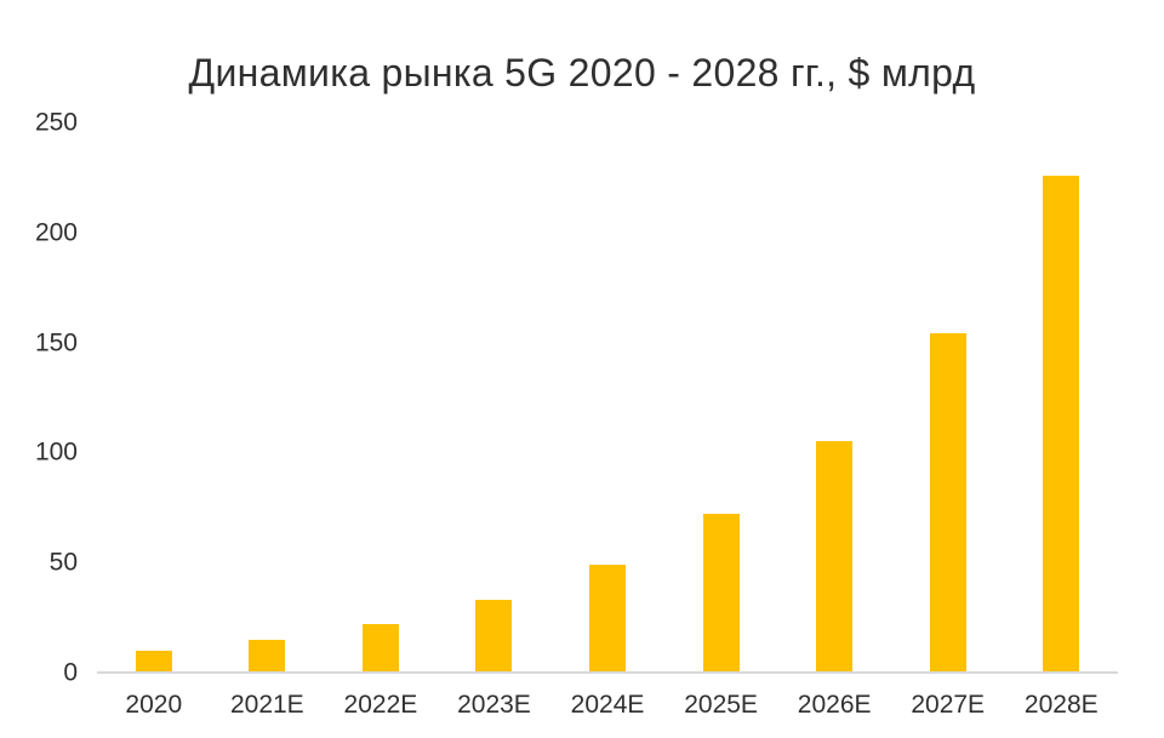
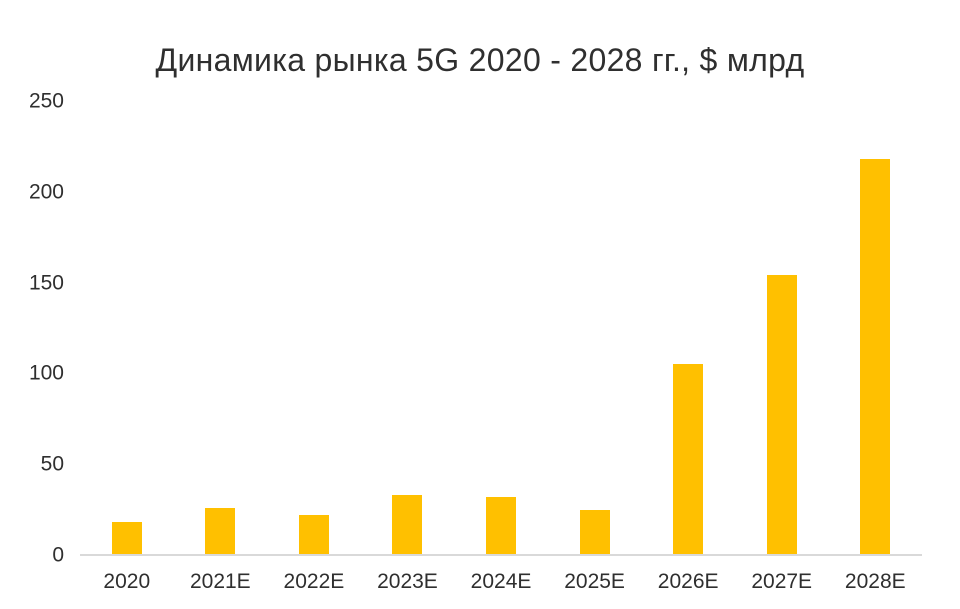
2020: 10 -> 18
2021E: 15 -> 26
2024E: 49 -> 32
2025E: 72 -> 25
2028E: 226 -> 218
